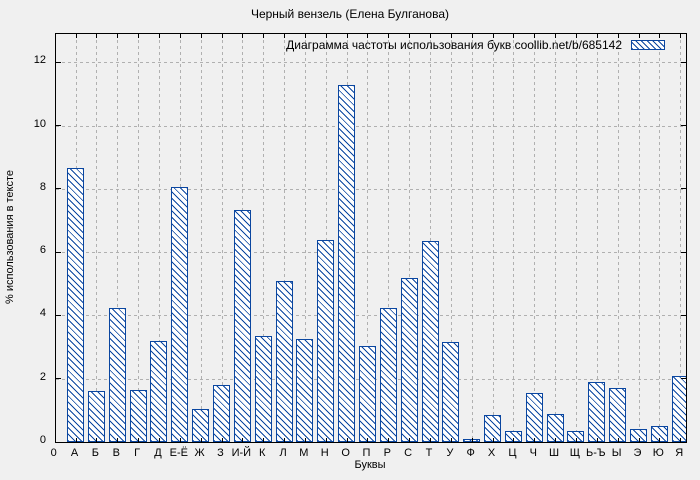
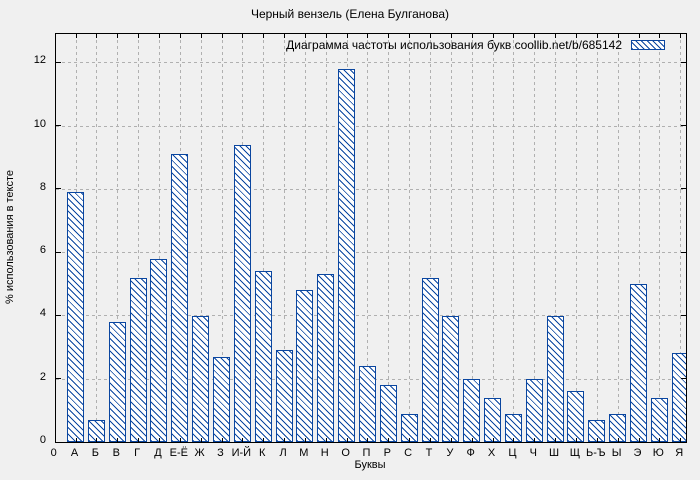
А: 8.7 -> 7.9
Б: 1.6 -> 0.7
В: 4.2 -> 3.8
Г: 1.6 -> 5.2
Д: 3.2 -> 5.8
Е-Ё: 8.1 -> 9.1
Ж: 1.1 -> 4.0
З: 1.8 -> 2.7
И-Й: 7.3 -> 9.4
К: 3.4 -> 5.4
Л: 5.1 -> 2.9
М: 3.2 -> 4.8
Н: 6.4 -> 5.3
О: 11.3 -> 11.8
П: 3.0 -> 2.4
Р: 4.2 -> 1.8
С: 5.2 -> 0.9
Т: 6.3 -> 5.2
У: 3.1 -> 4.0
Ф: 0.1 -> 2.0
Х: 0.8 -> 1.4
Ц: 0.3 -> 0.9
Ч: 1.6 -> 2.0
Ш: 0.9 -> 4.0
Щ: 0.3 -> 1.6
Ь-Ъ: 1.9 -> 0.7
Ы: 1.7 -> 0.9
Э: 0.4 -> 5.0
Ю: 0.5 -> 1.4
Я: 2.1 -> 2.8
